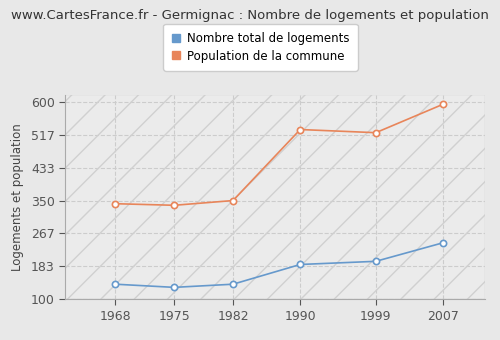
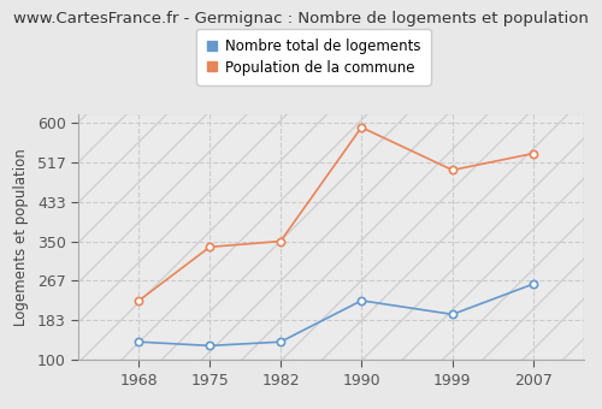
Population de la commune/1968: 342 -> 225
Nombre total de logements/1990: 188 -> 225
Population de la commune/1990: 530 -> 590
Population de la commune/1999: 522 -> 500
Nombre total de logements/2007: 243 -> 260
Population de la commune/2007: 594 -> 535
